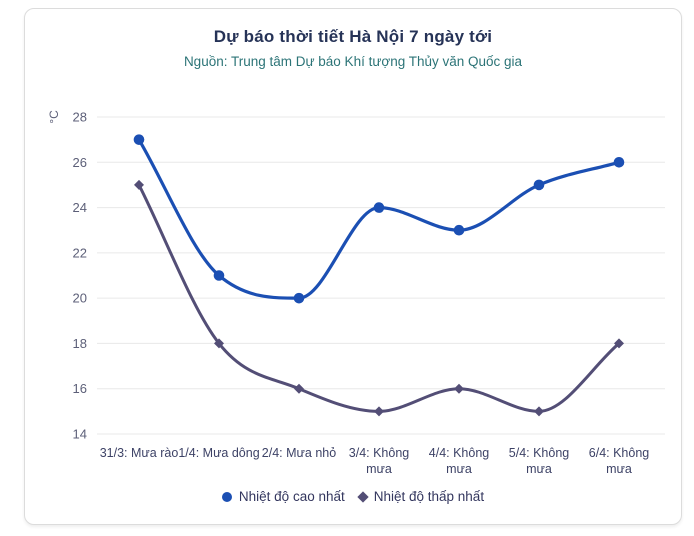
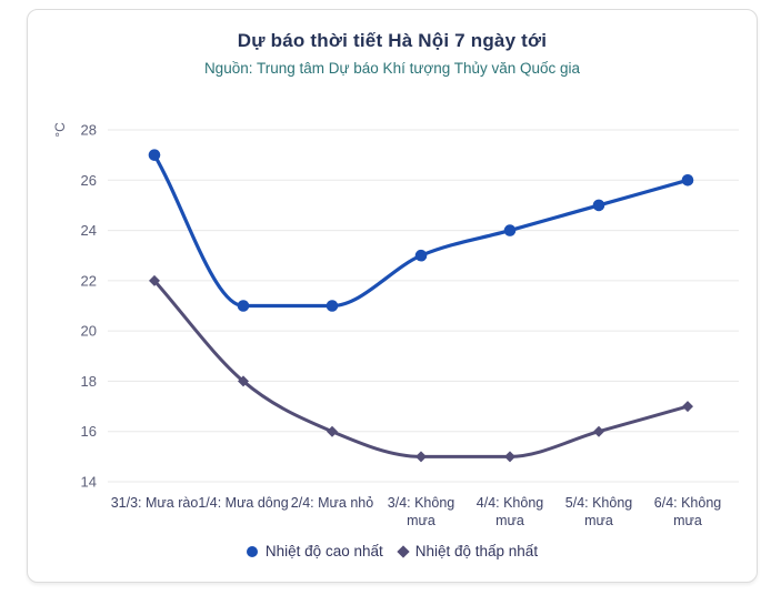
Nhiệt độ thấp nhất/31/3: Mưa rào: 25 -> 22
Nhiệt độ cao nhất/2/4: Mưa nhỏ: 20 -> 21
Nhiệt độ cao nhất/3/4: Không mưa: 24 -> 23
Nhiệt độ cao nhất/4/4: Không mưa: 23 -> 24
Nhiệt độ thấp nhất/4/4: Không mưa: 16 -> 15
Nhiệt độ thấp nhất/5/4: Không mưa: 15 -> 16
Nhiệt độ thấp nhất/6/4: Không mưa: 18 -> 17
